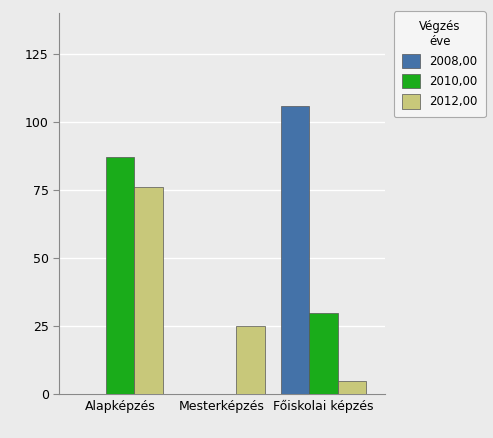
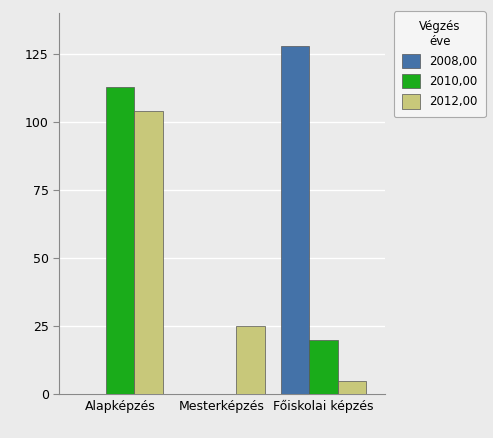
2010,00/Alapképzés: 87 -> 113
2012,00/Alapképzés: 76 -> 104
2008,00/Főiskolai képzés: 106 -> 128
2010,00/Főiskolai képzés: 30 -> 20
